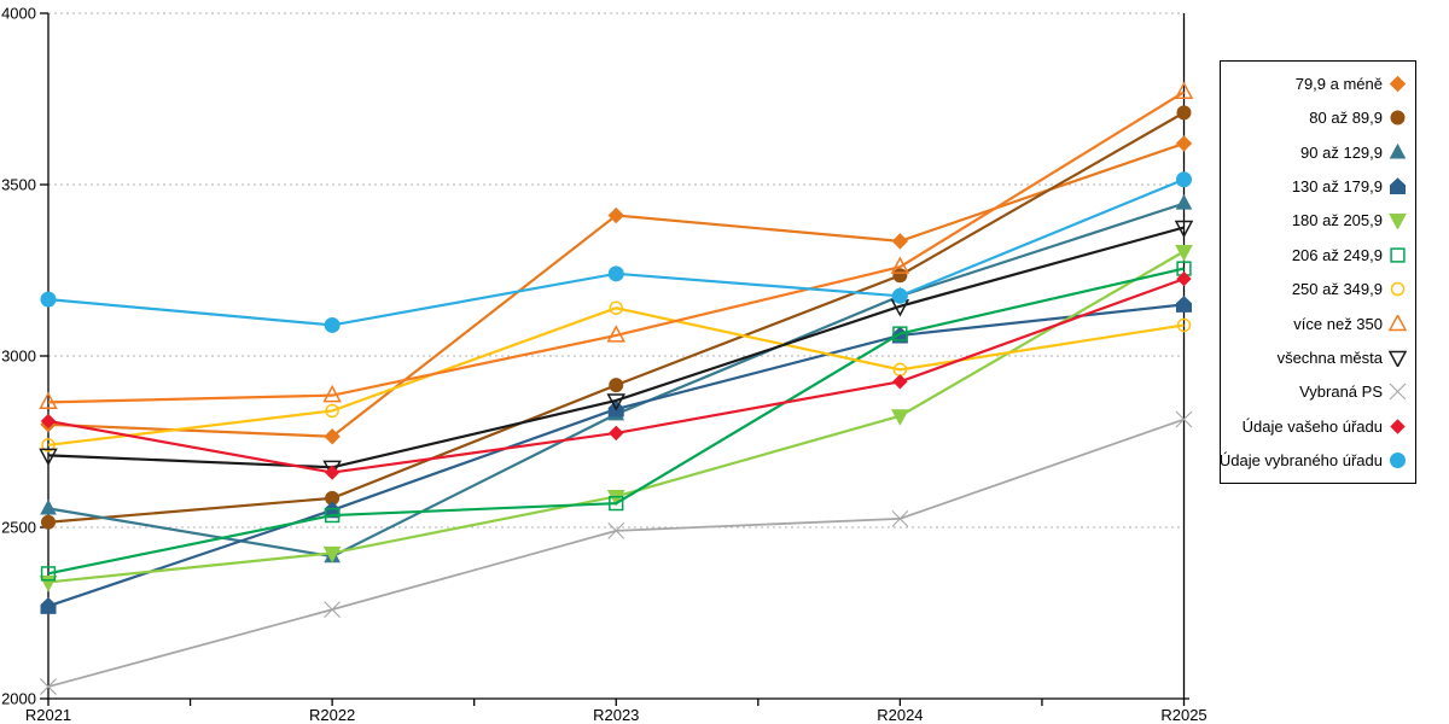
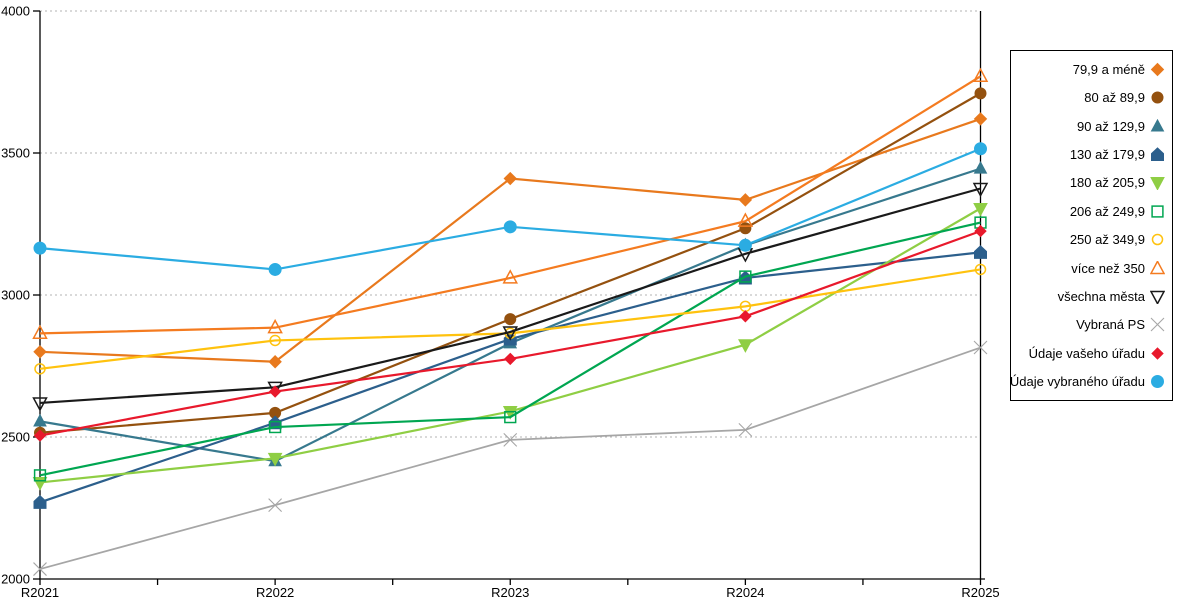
všechna města/R2021: 2710 -> 2620
Údaje vašeho úřadu/R2021: 2810 -> 2500
250 až 349,9/R2023: 3140 -> 2860
